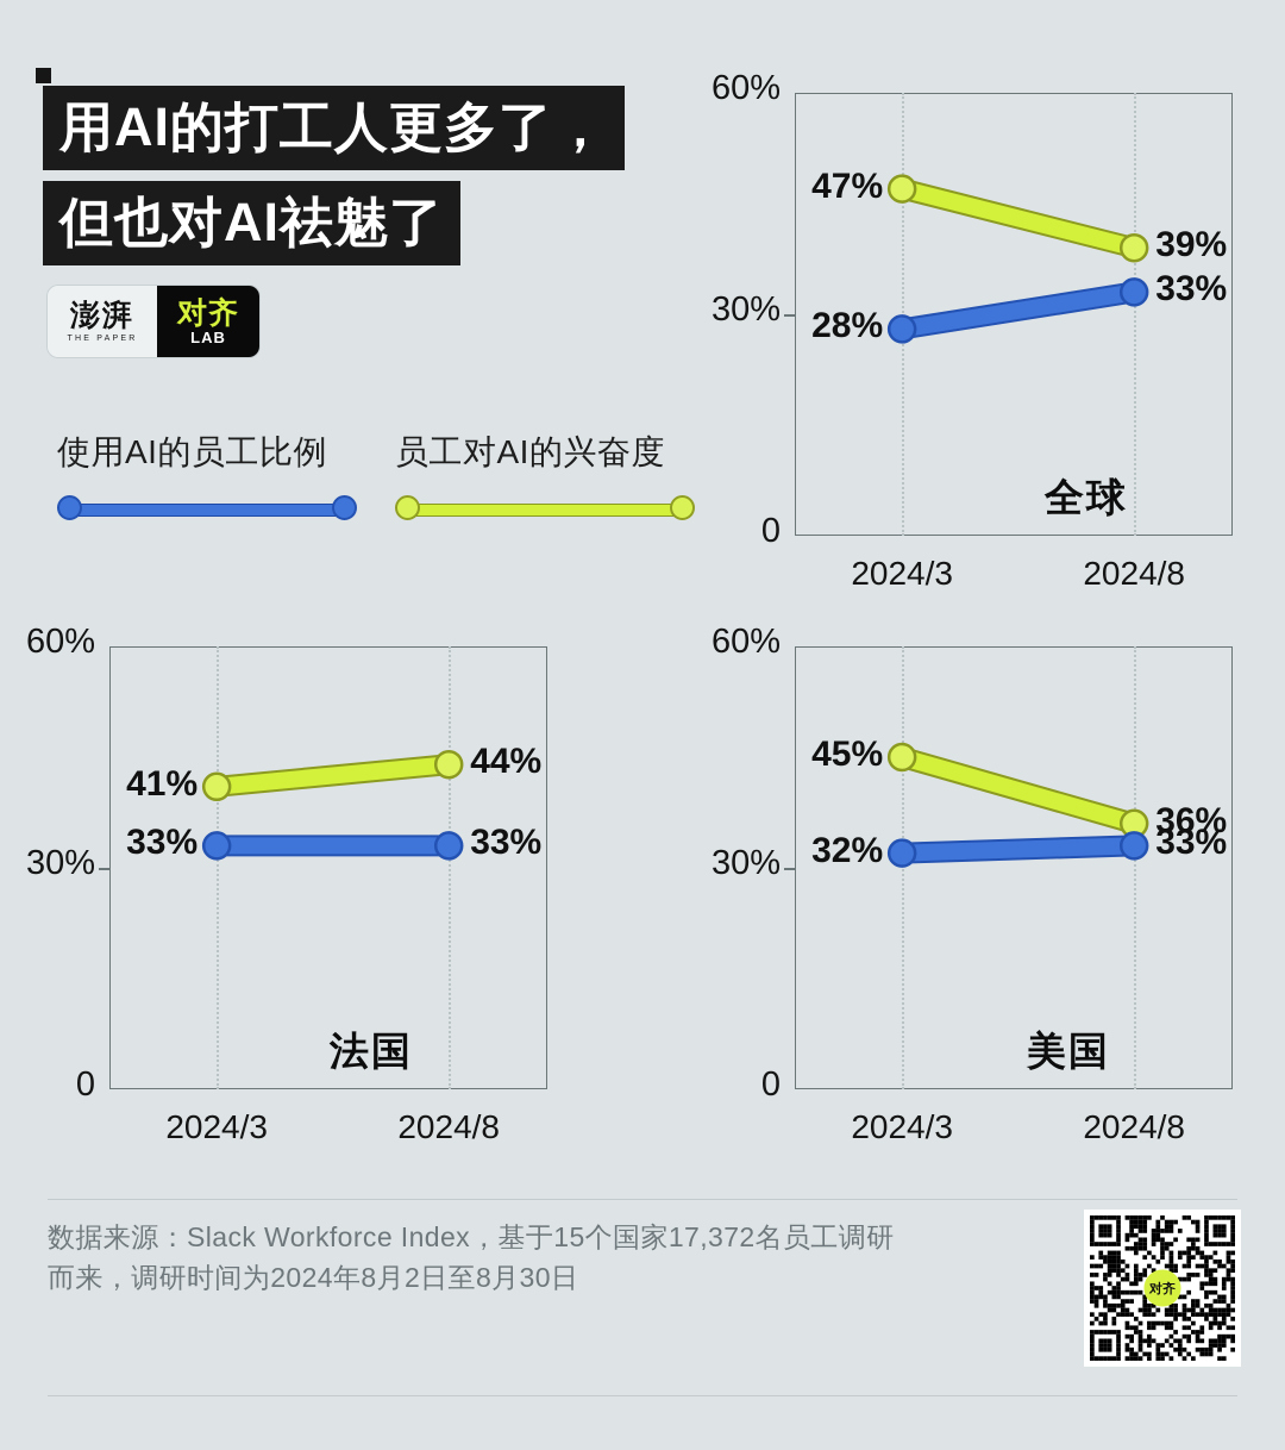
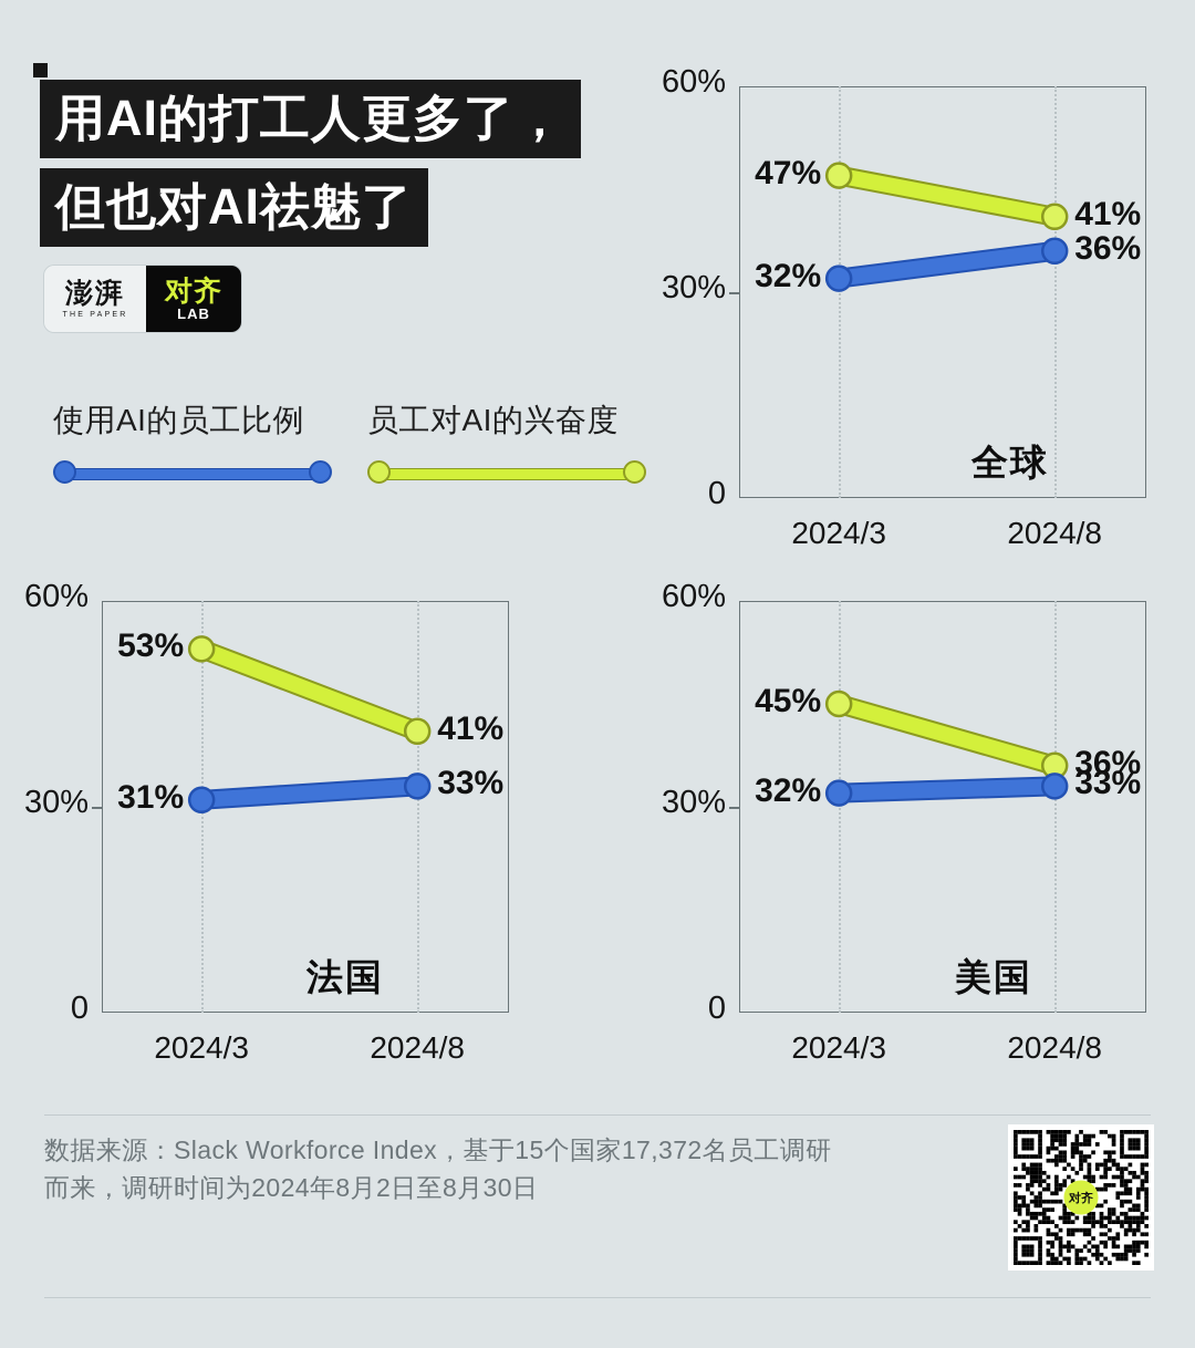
全球/使用AI的员工比例/2024/3: 28% -> 32%
全球/使用AI的员工比例/2024/8: 33% -> 36%
全球/员工对AI的兴奋度/2024/8: 39% -> 41%
法国/使用AI的员工比例/2024/3: 33% -> 31%
法国/员工对AI的兴奋度/2024/3: 41% -> 53%
法国/员工对AI的兴奋度/2024/8: 44% -> 41%
